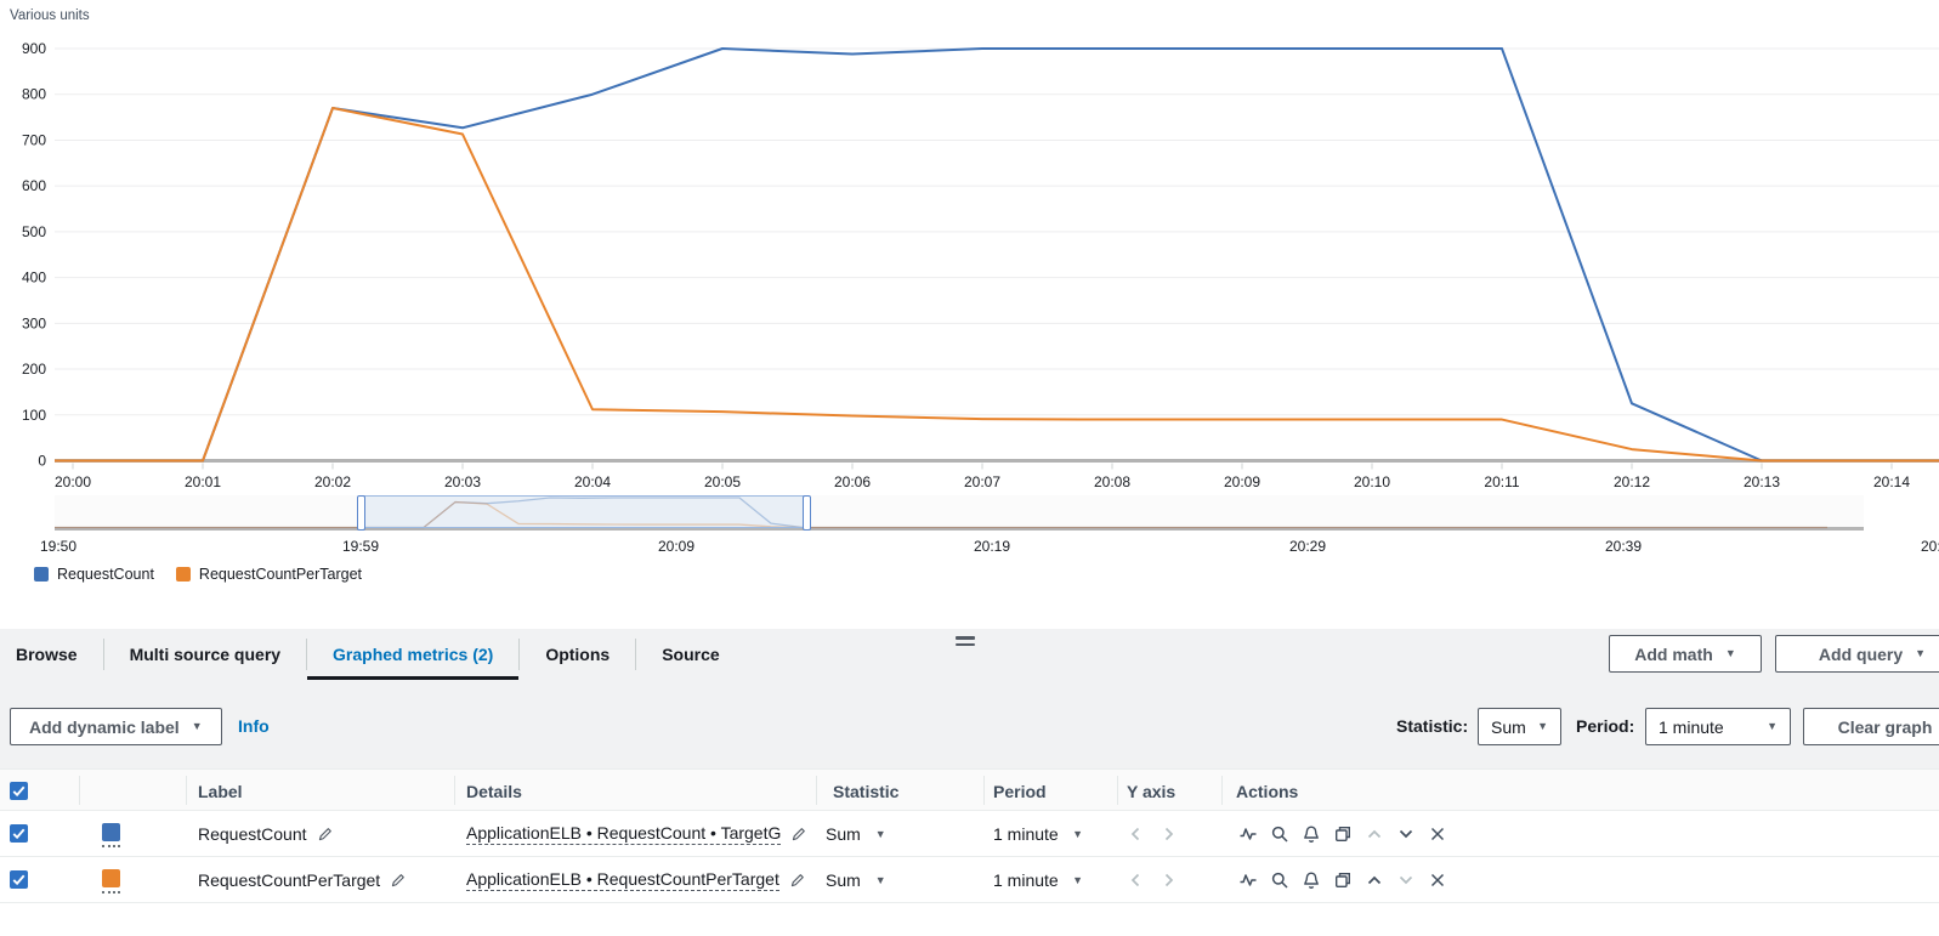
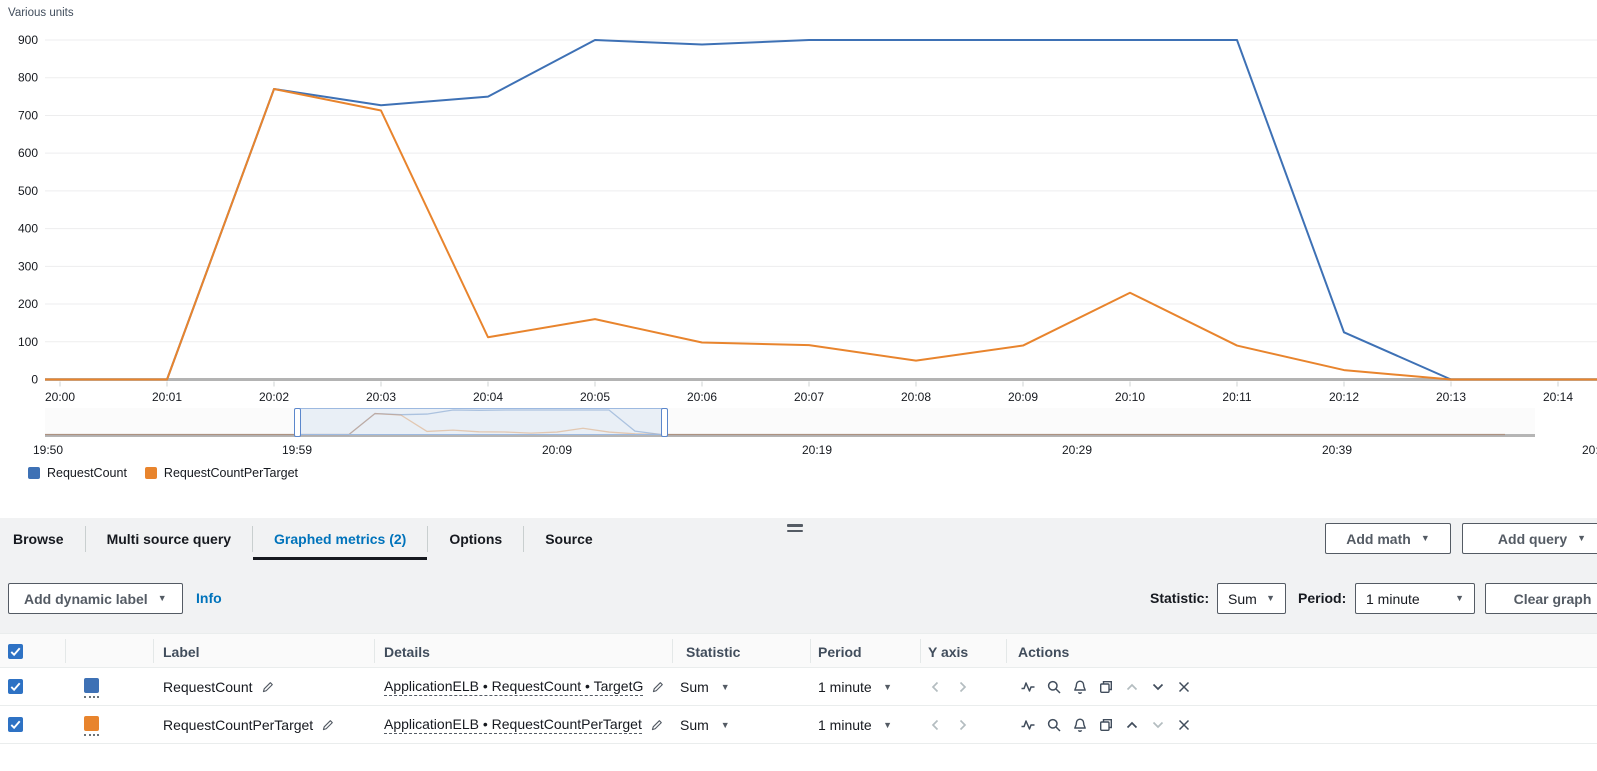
RequestCount/20:04: 800 -> 750
RequestCountPerTarget/20:05: 110 -> 160
RequestCountPerTarget/20:08: 90 -> 50
RequestCountPerTarget/20:10: 90 -> 230
